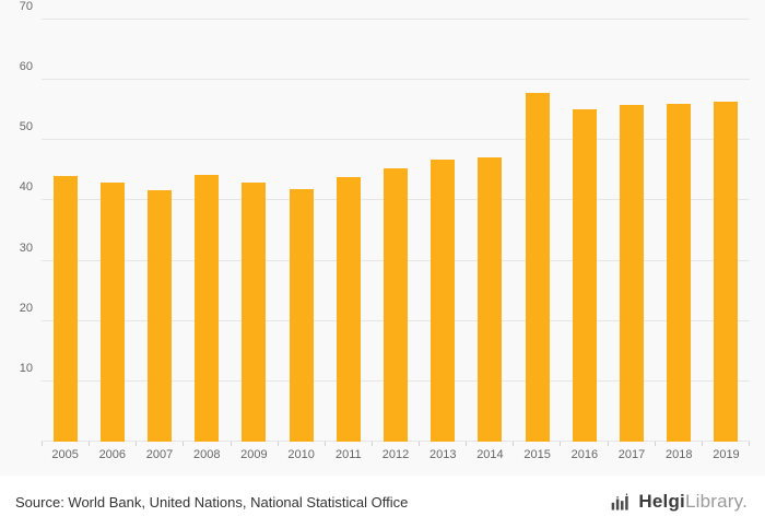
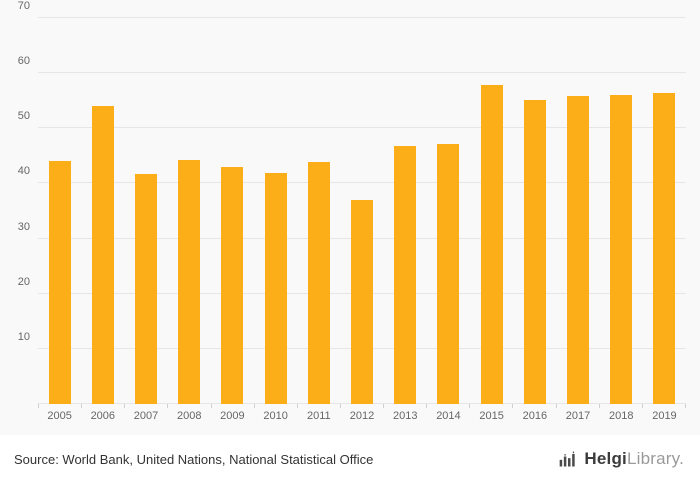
2006: 43 -> 54
2012: 45 -> 37
